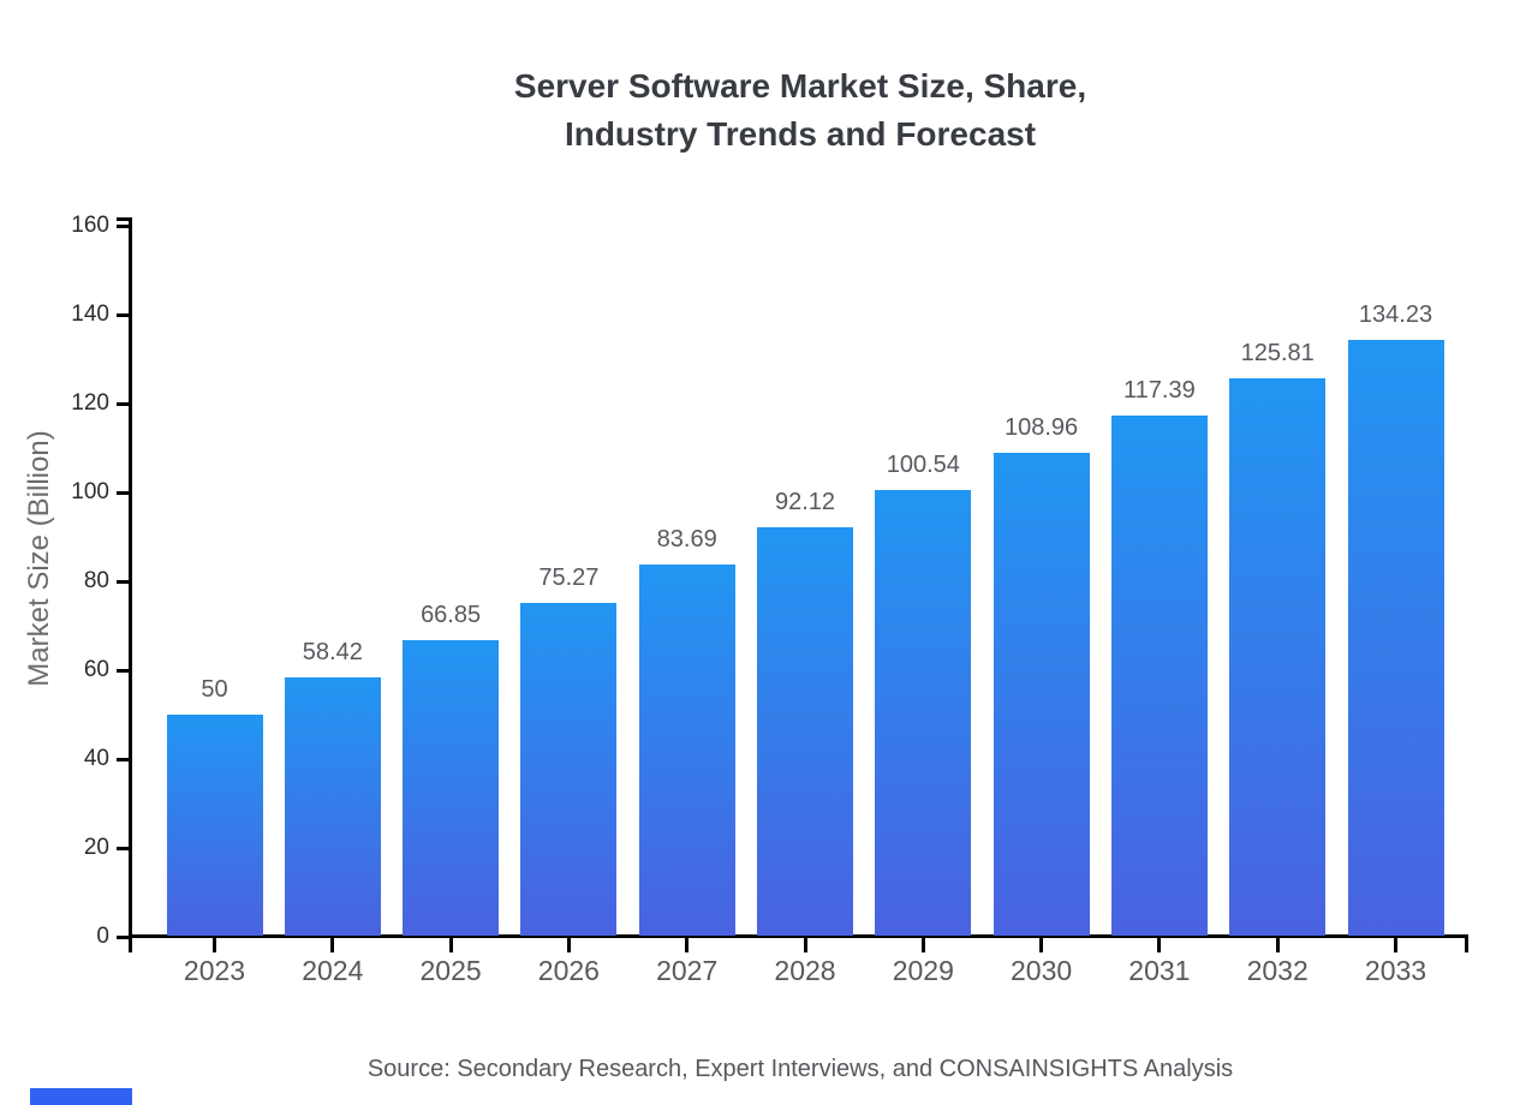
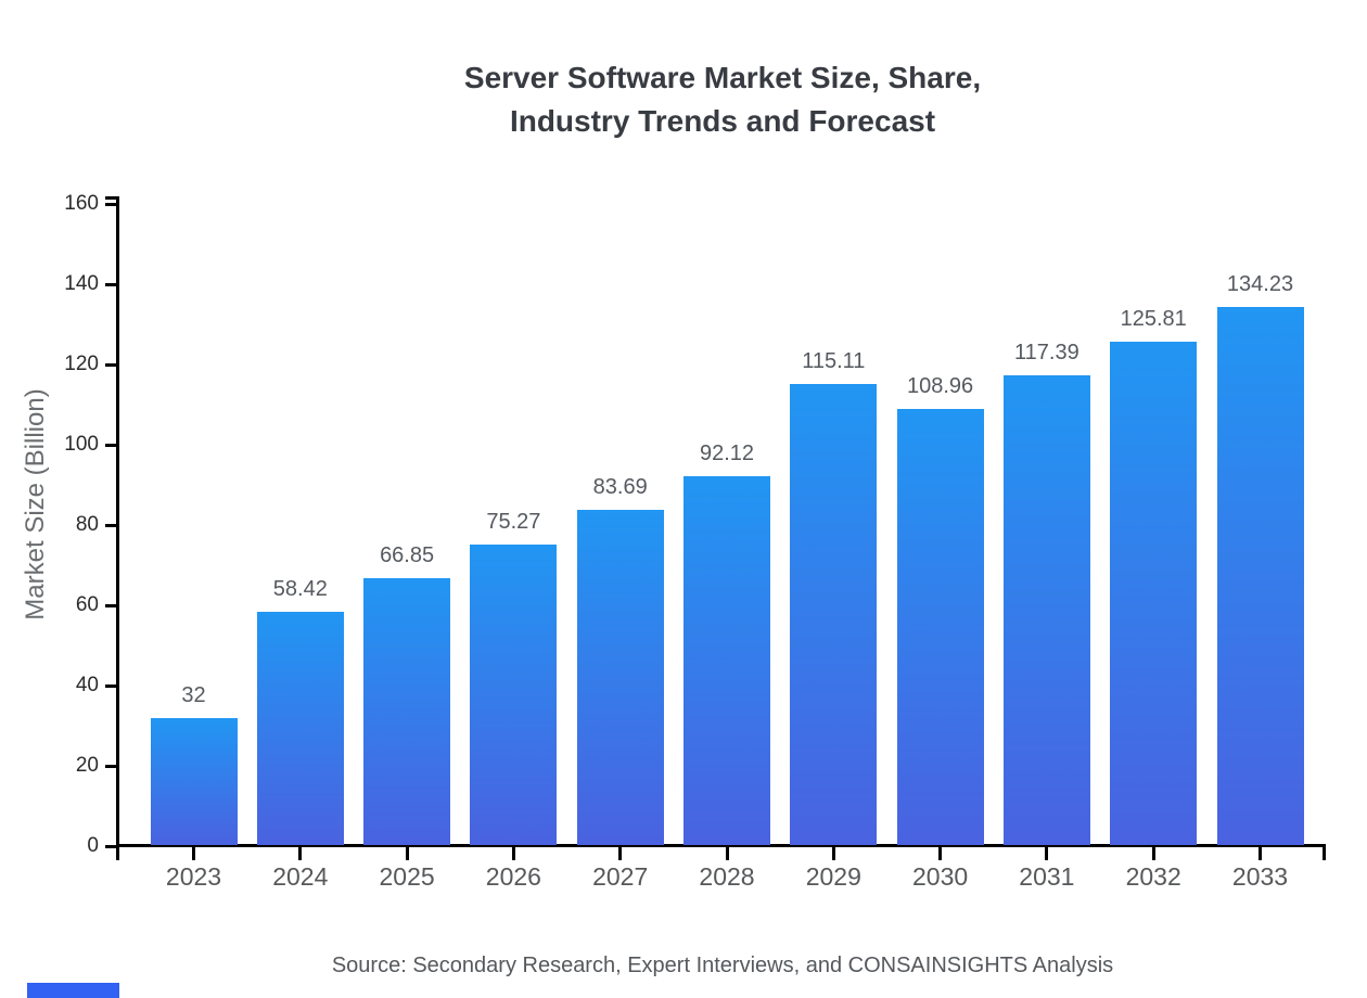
2023: 50 -> 32
2029: 100.54 -> 115.11
